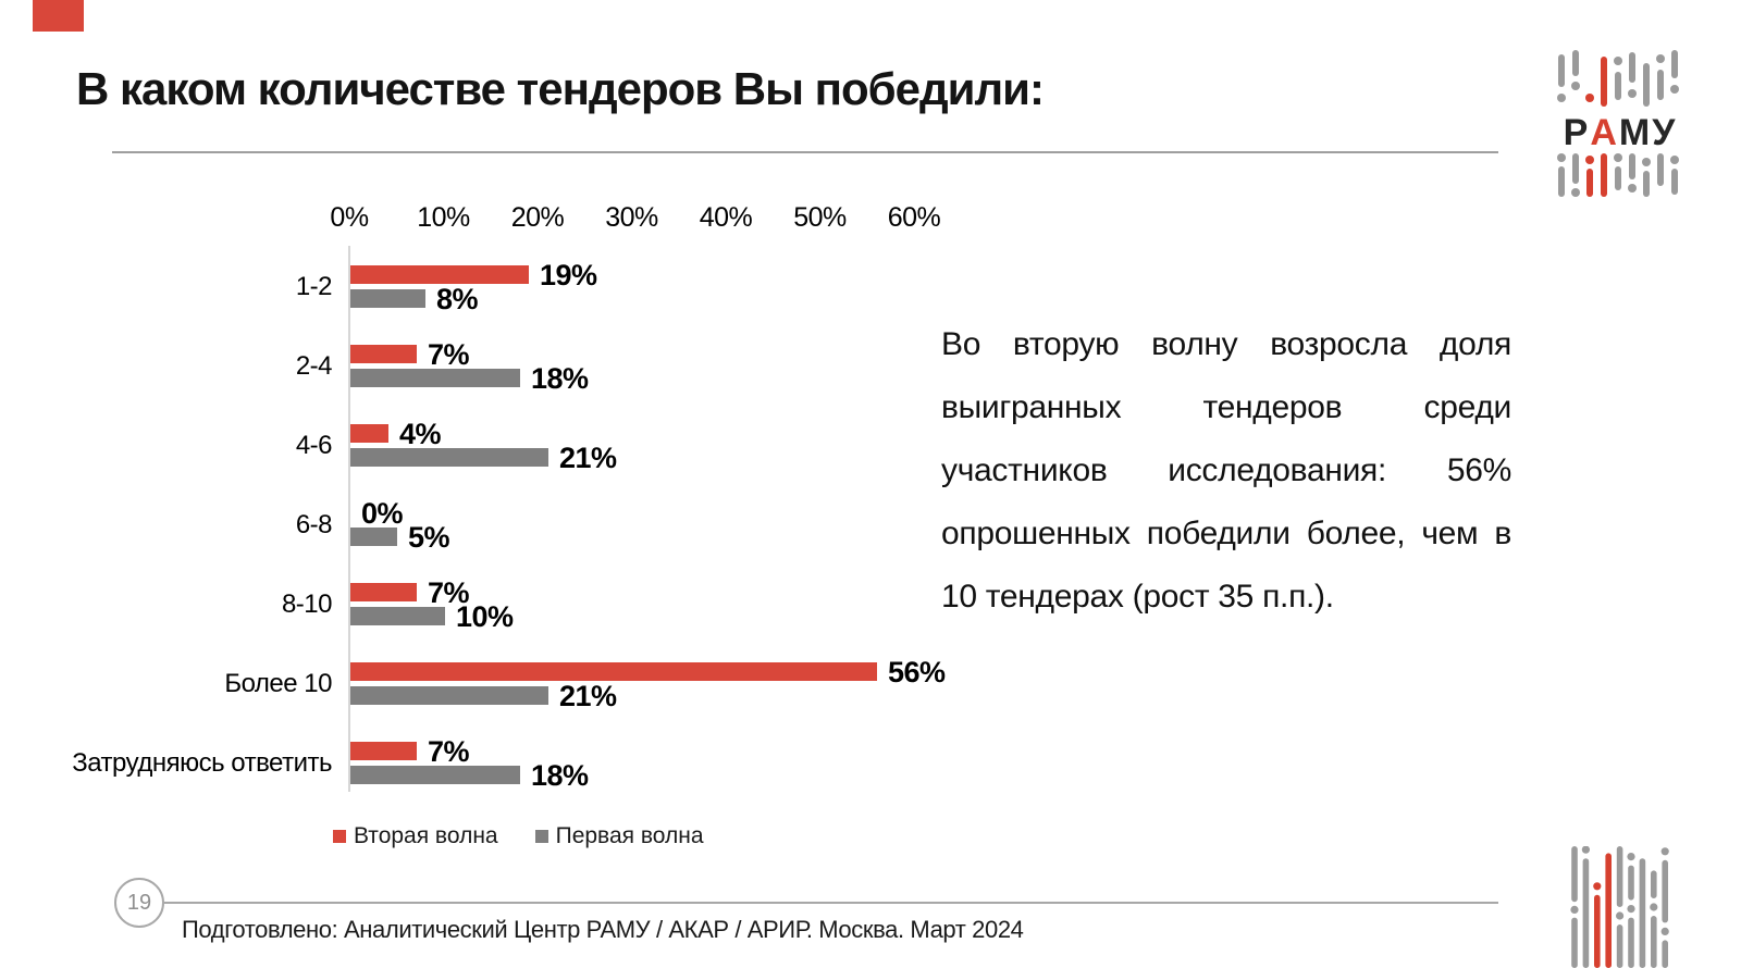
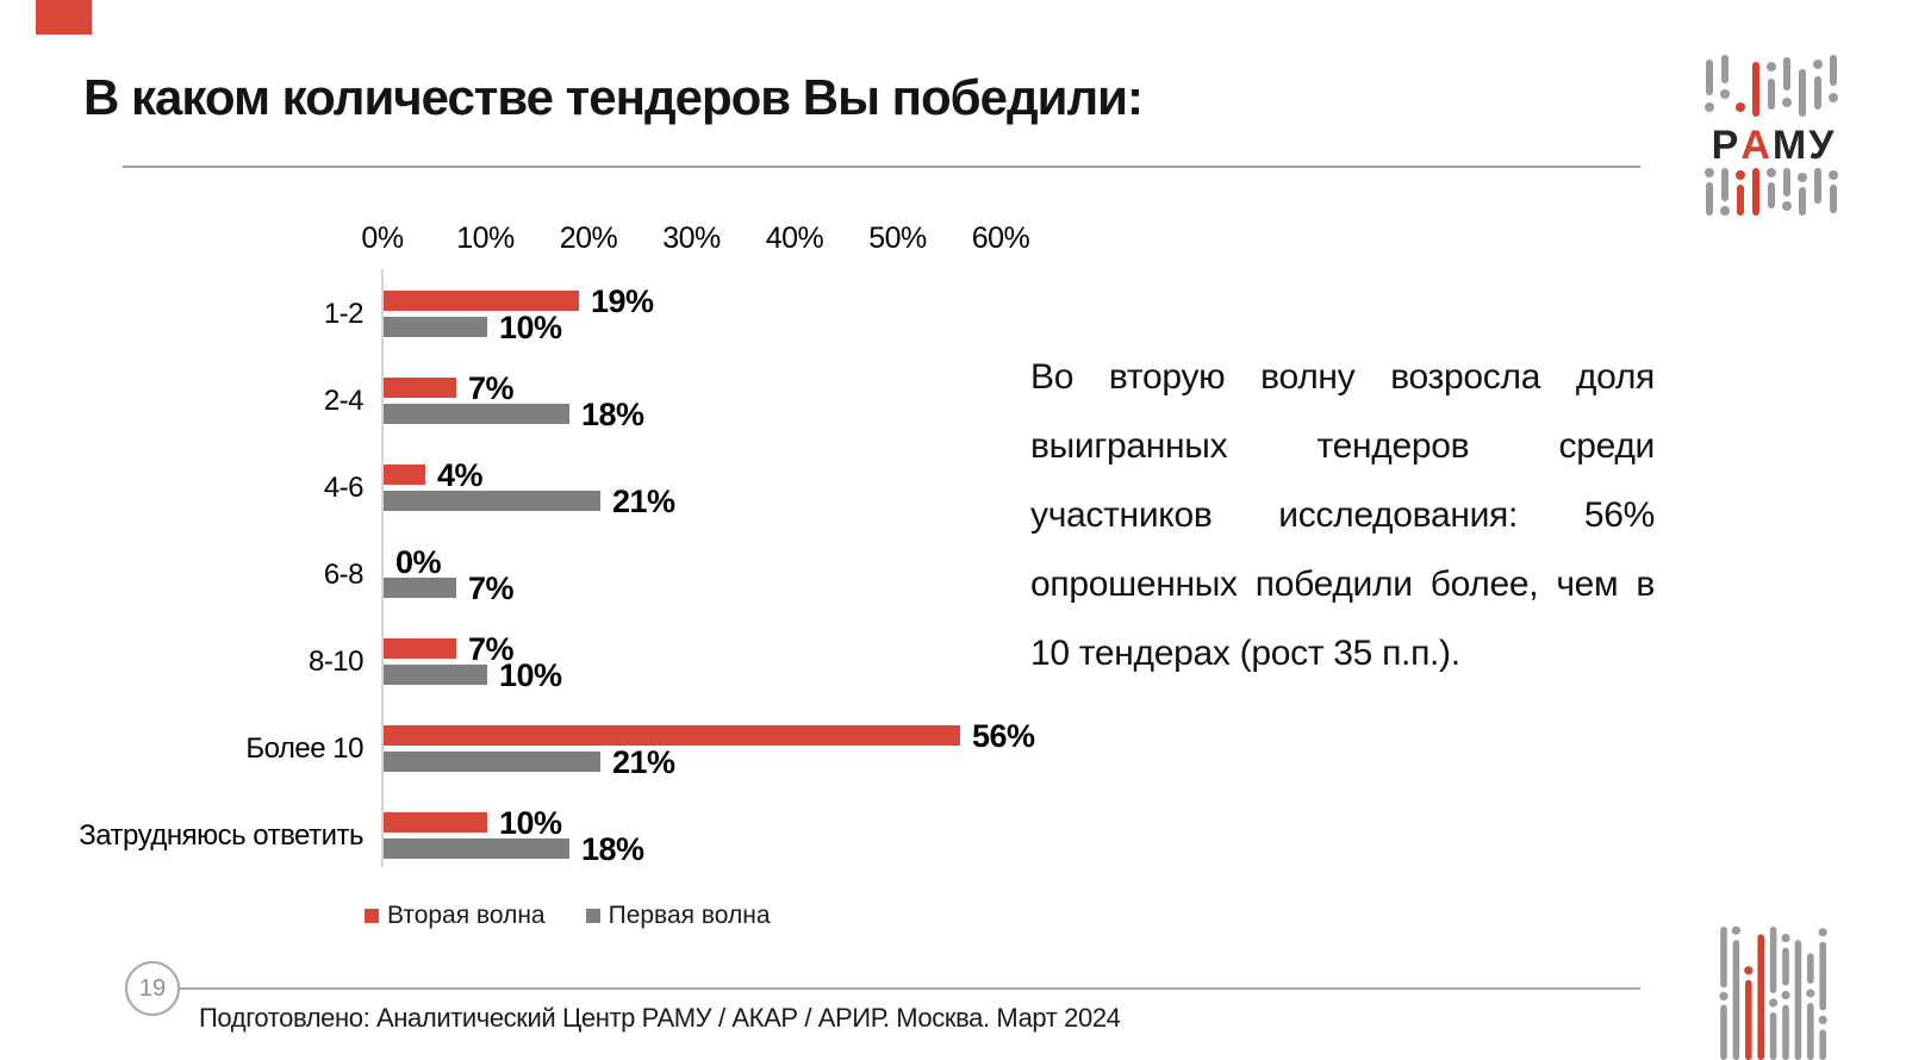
Первая волна/1-2: 8% -> 10%
Первая волна/6-8: 5% -> 7%
Вторая волна/Затрудняюсь ответить: 7% -> 10%
